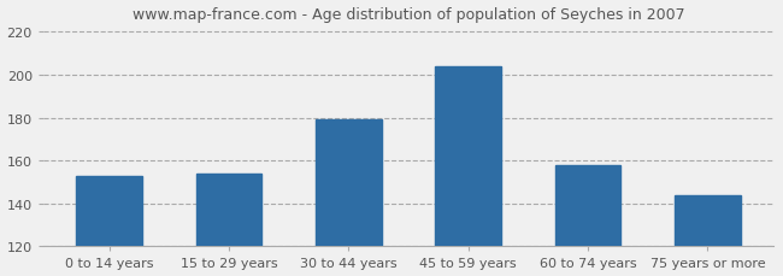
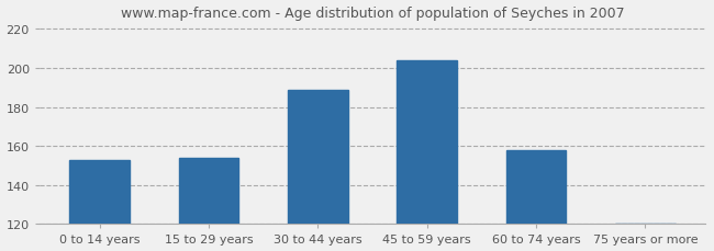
30 to 44 years: 179 -> 189
75 years or more: 144 -> 120
